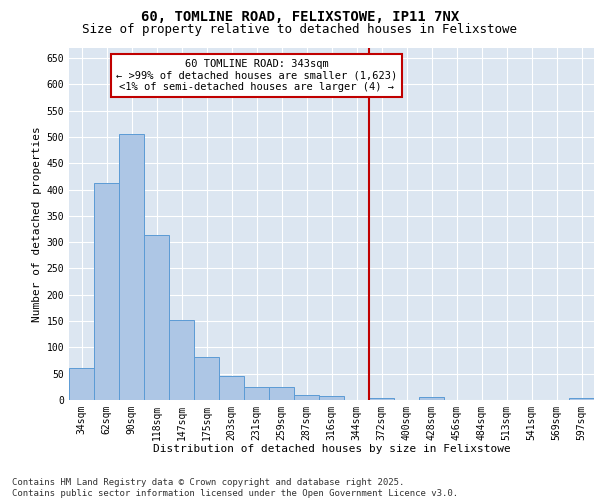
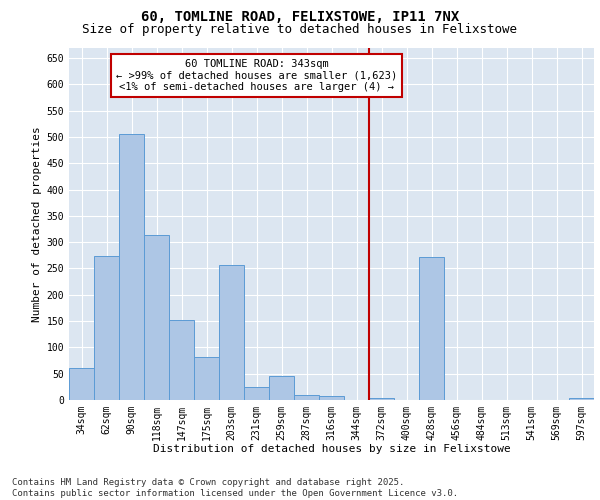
62sqm: 413 -> 274
203sqm: 45 -> 256
259sqm: 25 -> 46
428sqm: 5 -> 272
